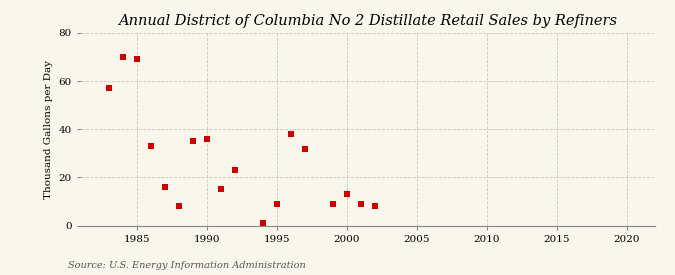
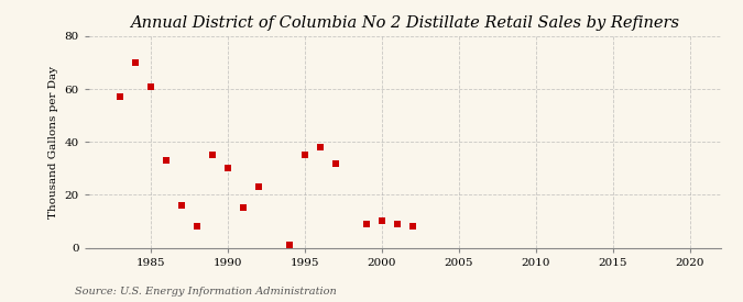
1985: 69 -> 61
1990: 36 -> 30
1995: 9 -> 35
2000: 13 -> 10
